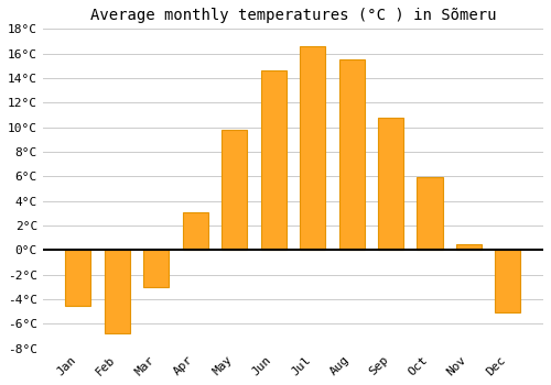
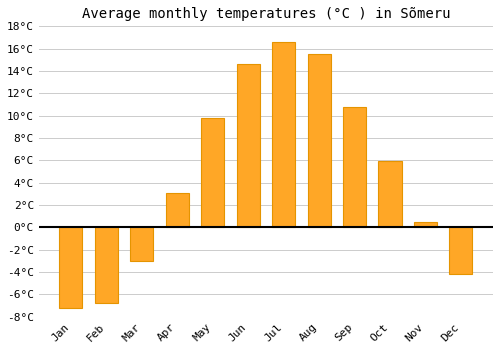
Jan: -4.5°C -> -7.2°C
Dec: -5.1°C -> -4.2°C
